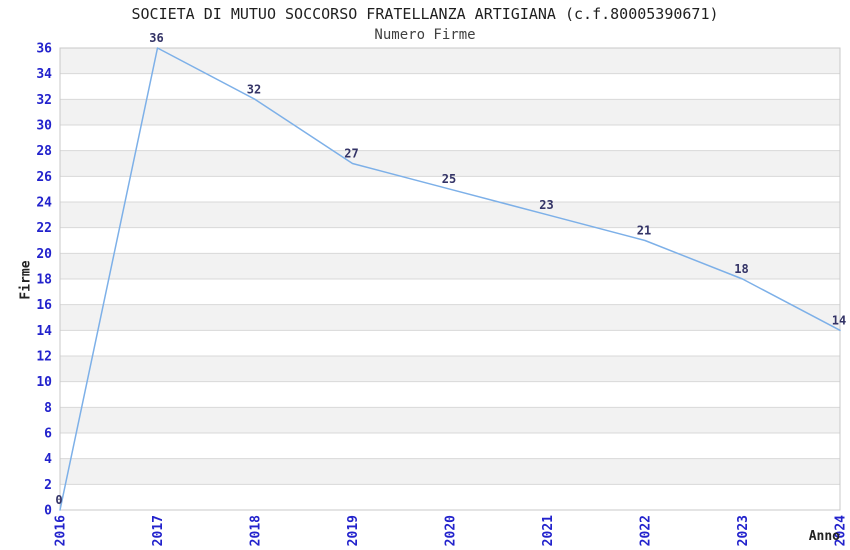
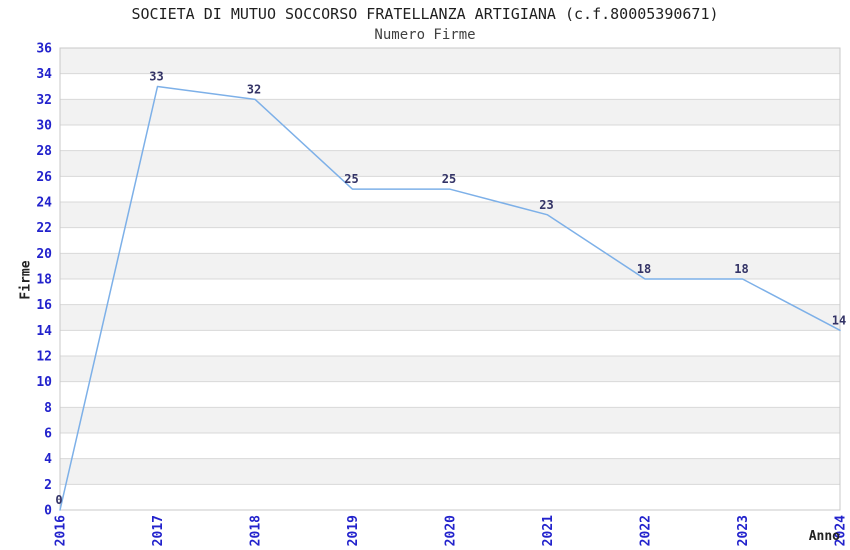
2017: 36 -> 33
2019: 27 -> 25
2022: 21 -> 18
